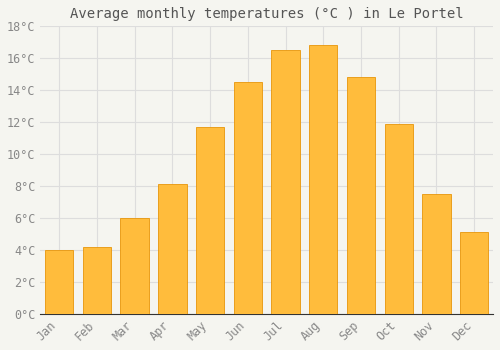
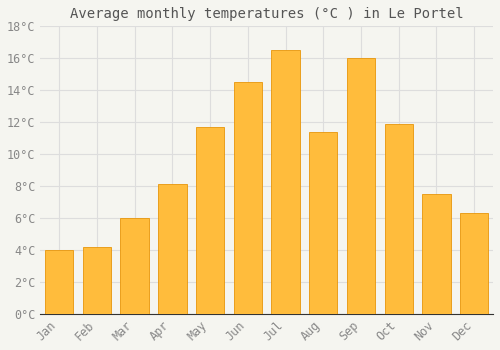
Aug: 16.8°C -> 11.4°C
Sep: 14.8°C -> 16.0°C
Dec: 5.1°C -> 6.3°C
